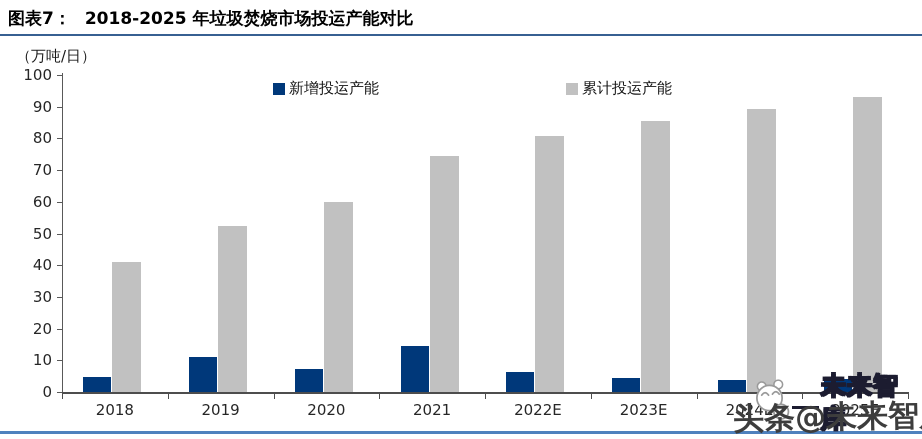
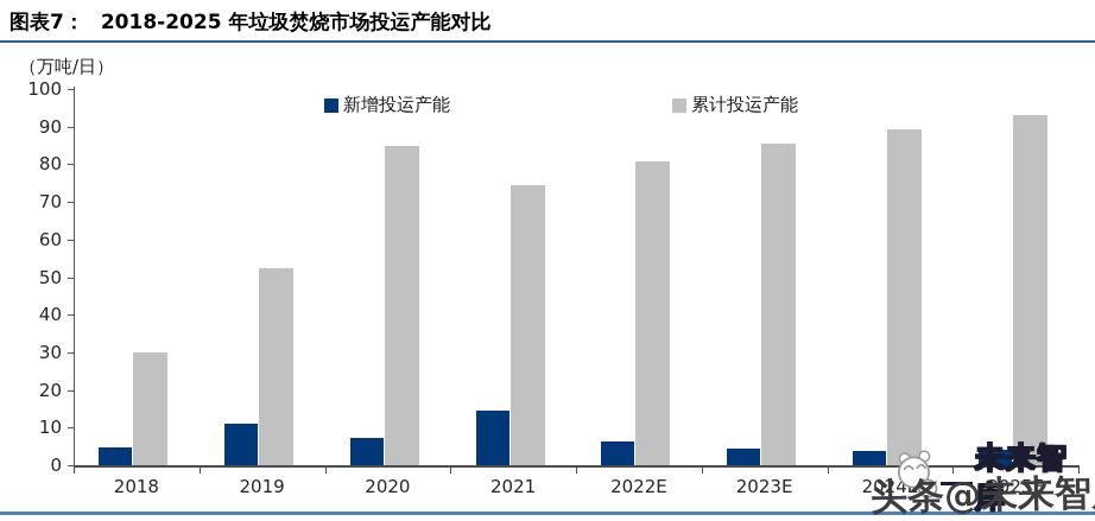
累计投运产能/2018: 41 -> 30
累计投运产能/2020: 60 -> 85
